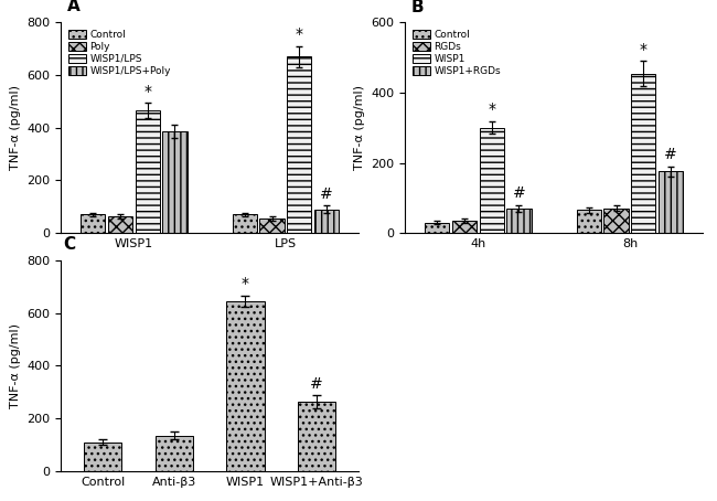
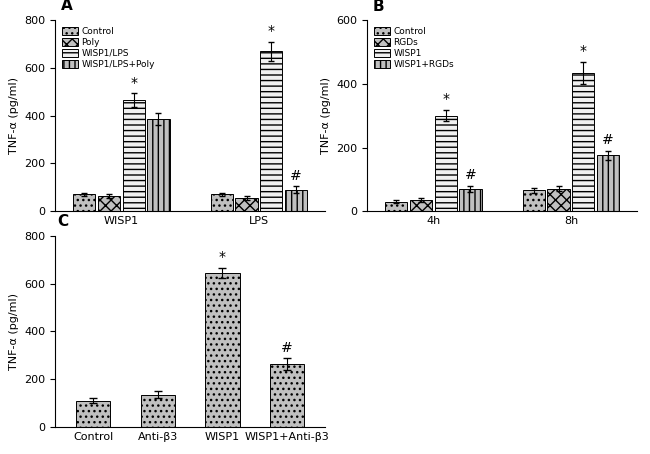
WISP1/8h: 455 -> 435
